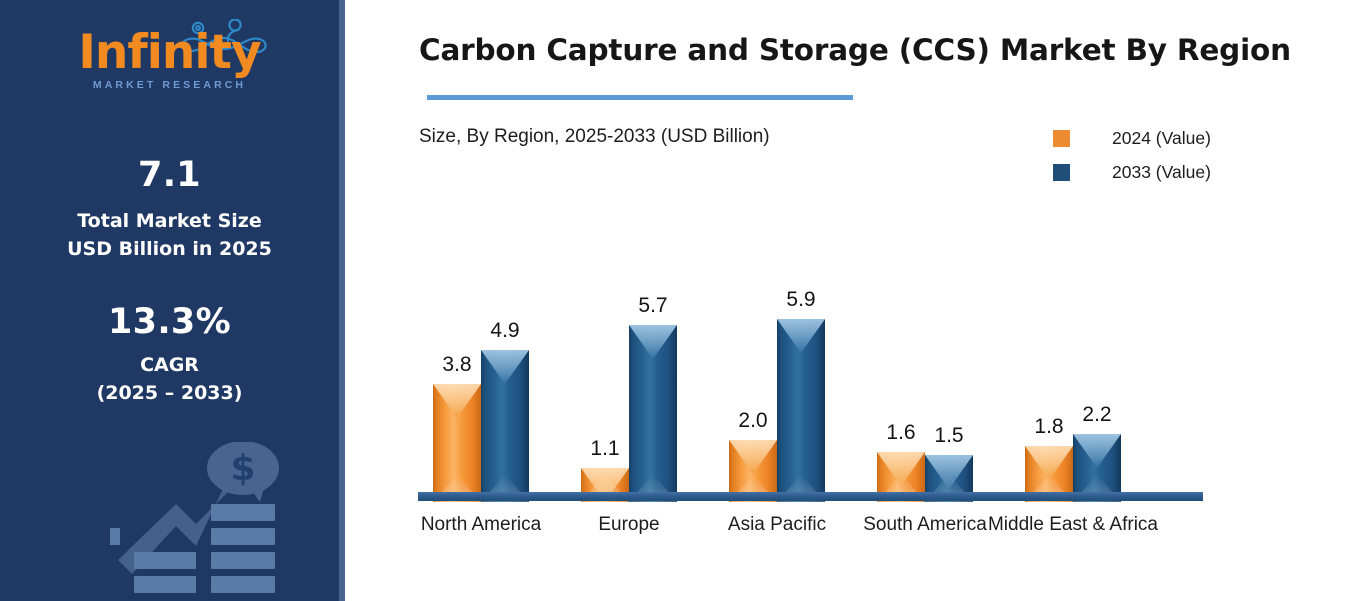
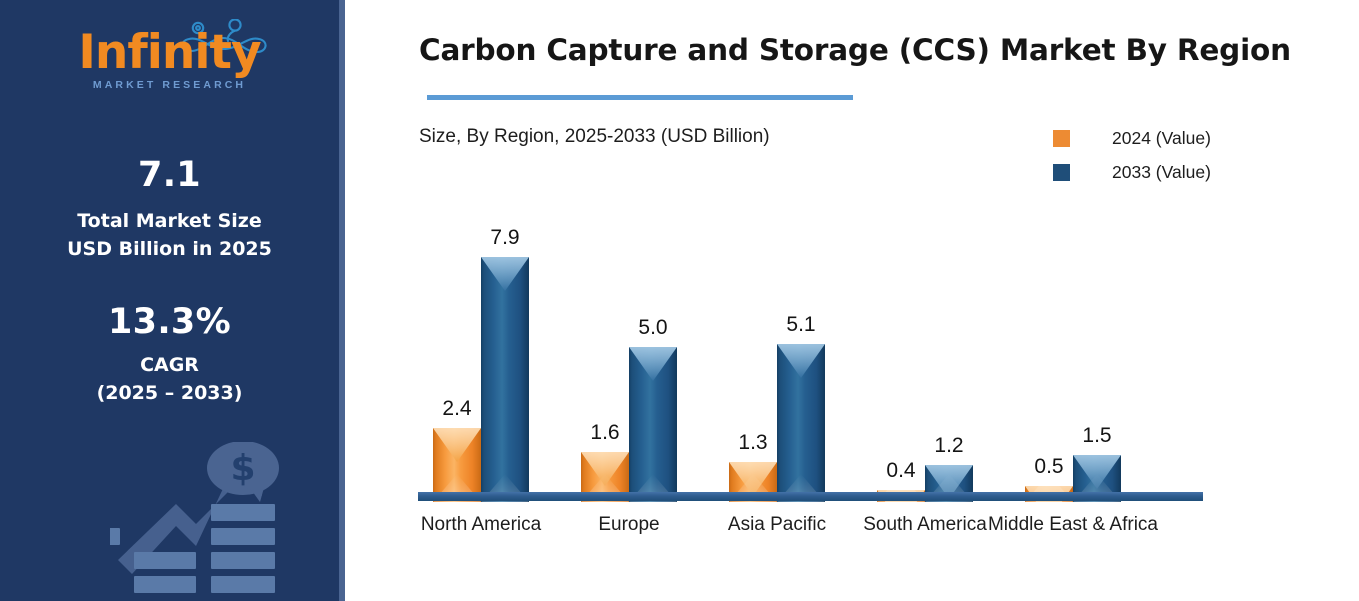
2024 (Value)/North America: 3.8 -> 2.4
2033 (Value)/North America: 4.9 -> 7.9
2024 (Value)/Europe: 1.1 -> 1.6
2033 (Value)/Europe: 5.7 -> 5.0
2024 (Value)/Asia Pacific: 2.0 -> 1.3
2033 (Value)/Asia Pacific: 5.9 -> 5.1
2024 (Value)/South America: 1.6 -> 0.4
2033 (Value)/South America: 1.5 -> 1.2
2024 (Value)/Middle East & Africa: 1.8 -> 0.5
2033 (Value)/Middle East & Africa: 2.2 -> 1.5
